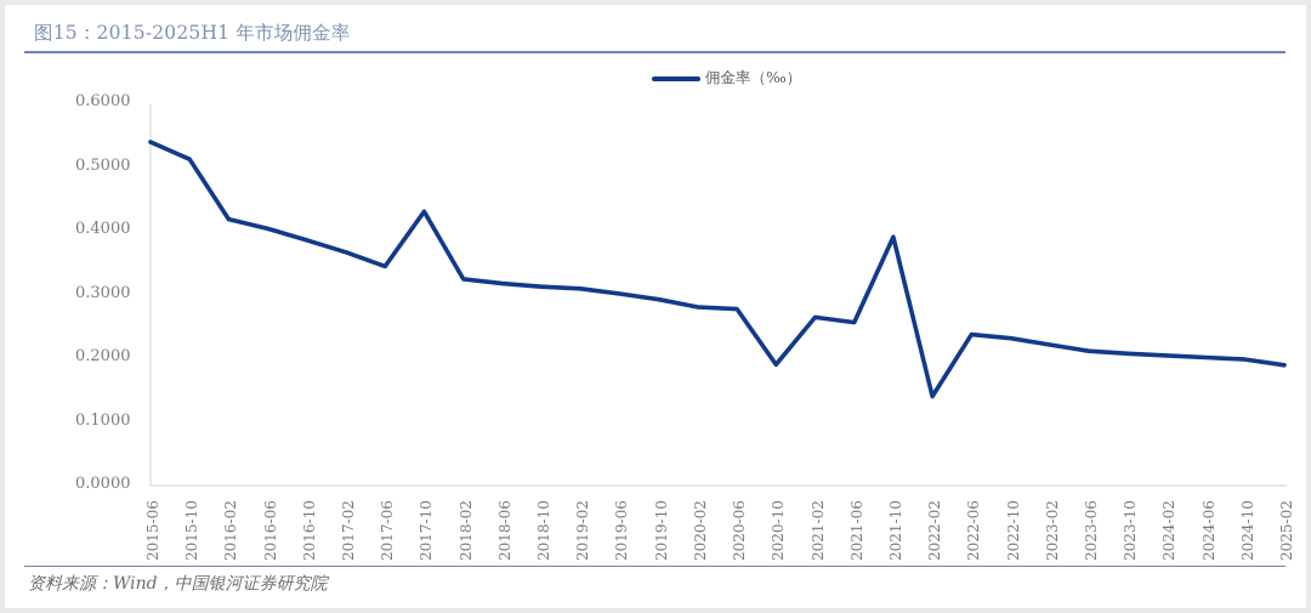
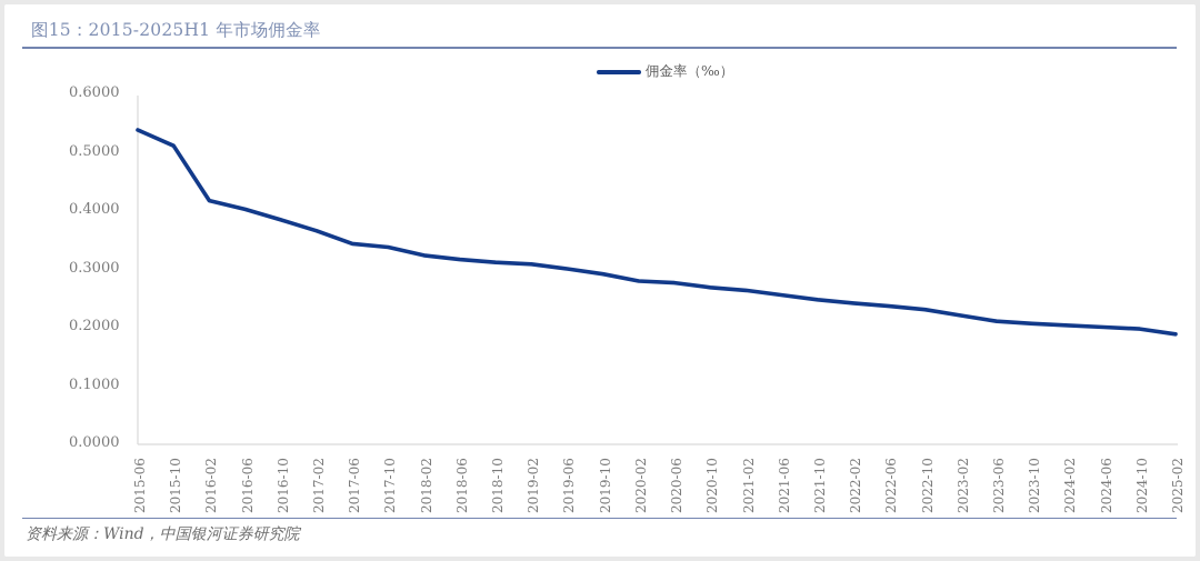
2017-10: 0.43 -> 0.34
2020-10: 0.19 -> 0.27
2021-10: 0.39 -> 0.25
2022-02: 0.14 -> 0.24
